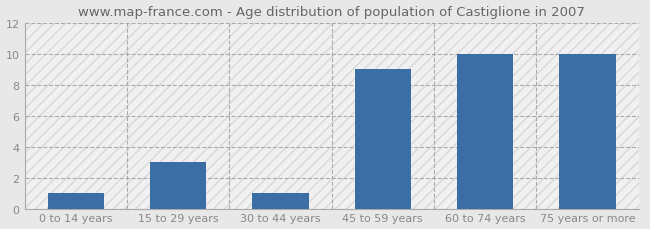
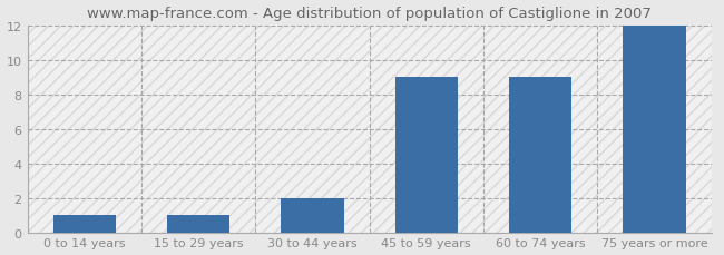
15 to 29 years: 3 -> 1
30 to 44 years: 1 -> 2
60 to 74 years: 10 -> 9
75 years or more: 10 -> 12
